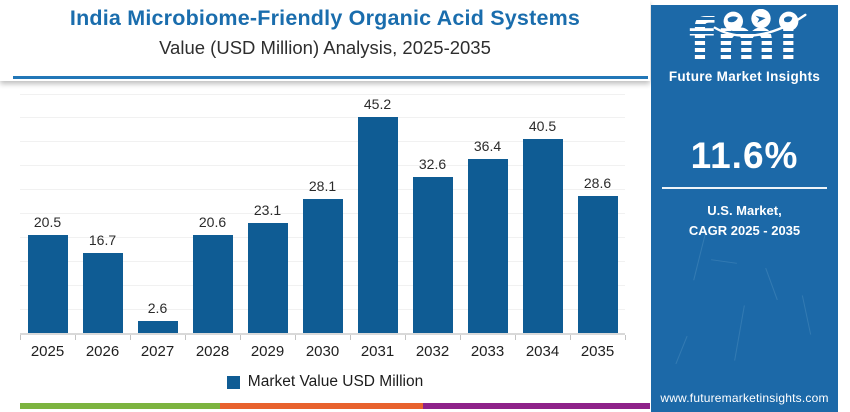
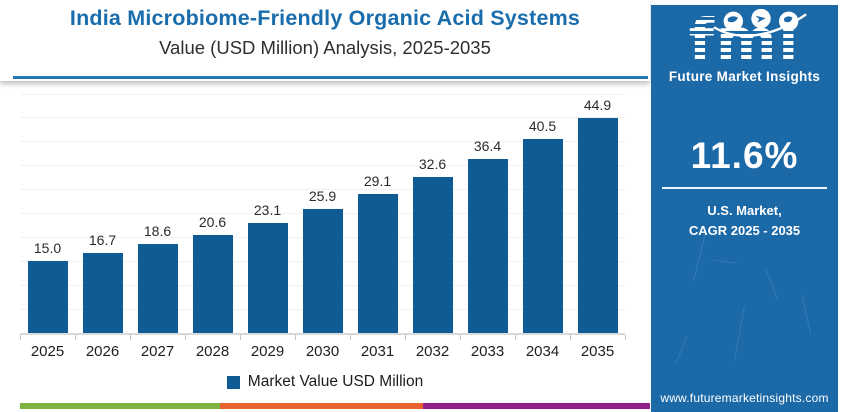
2025: 20.5 -> 15.0
2027: 2.6 -> 18.6
2030: 28.1 -> 25.9
2031: 45.2 -> 29.1
2035: 28.6 -> 44.9
